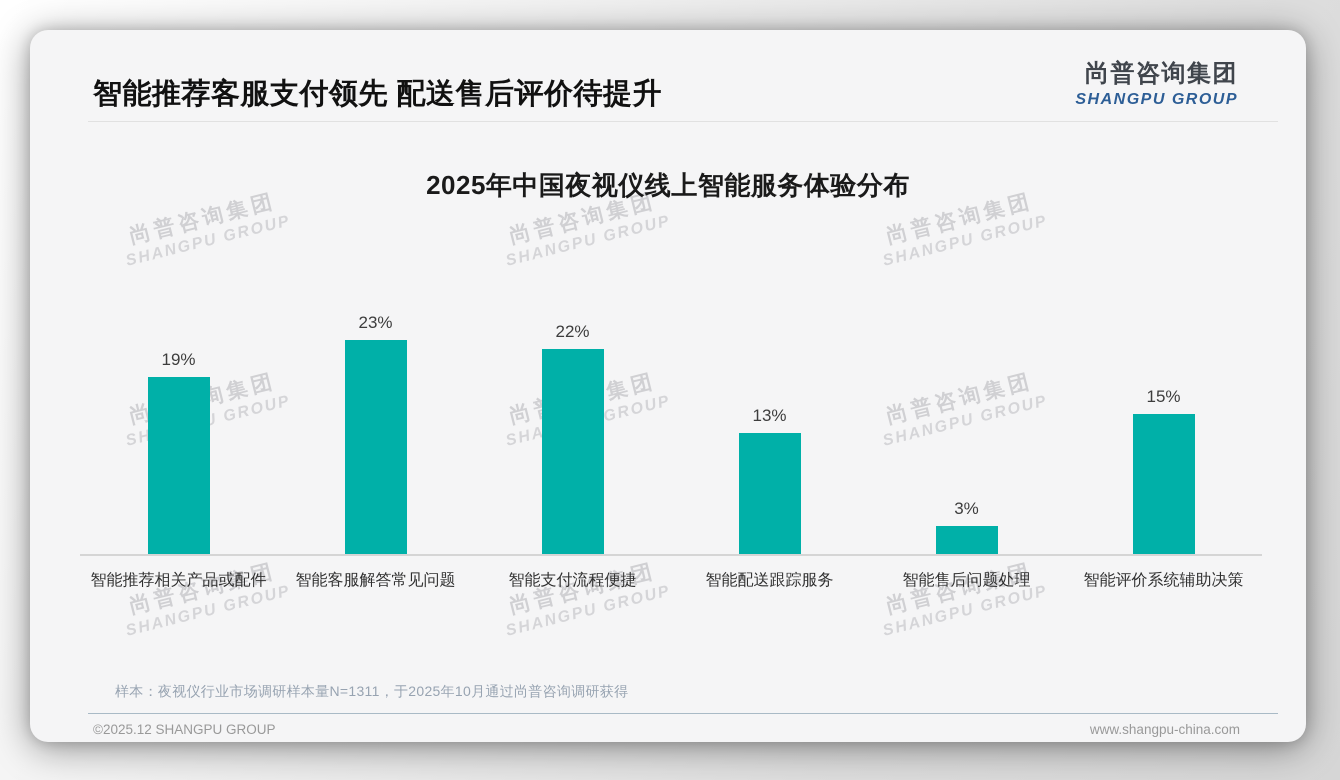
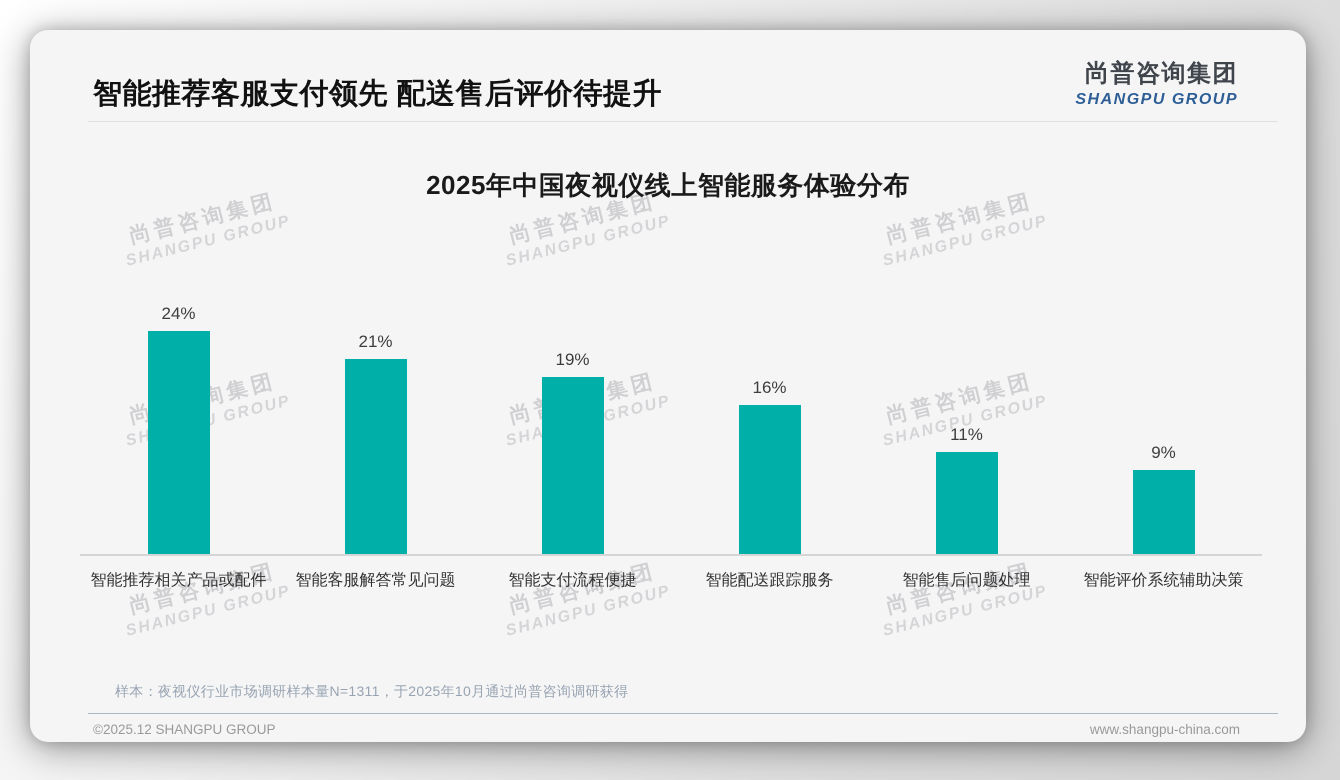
智能推荐相关产品或配件: 19% -> 24%
智能客服解答常见问题: 23% -> 21%
智能支付流程便捷: 22% -> 19%
智能配送跟踪服务: 13% -> 16%
智能售后问题处理: 3% -> 11%
智能评价系统辅助决策: 15% -> 9%
